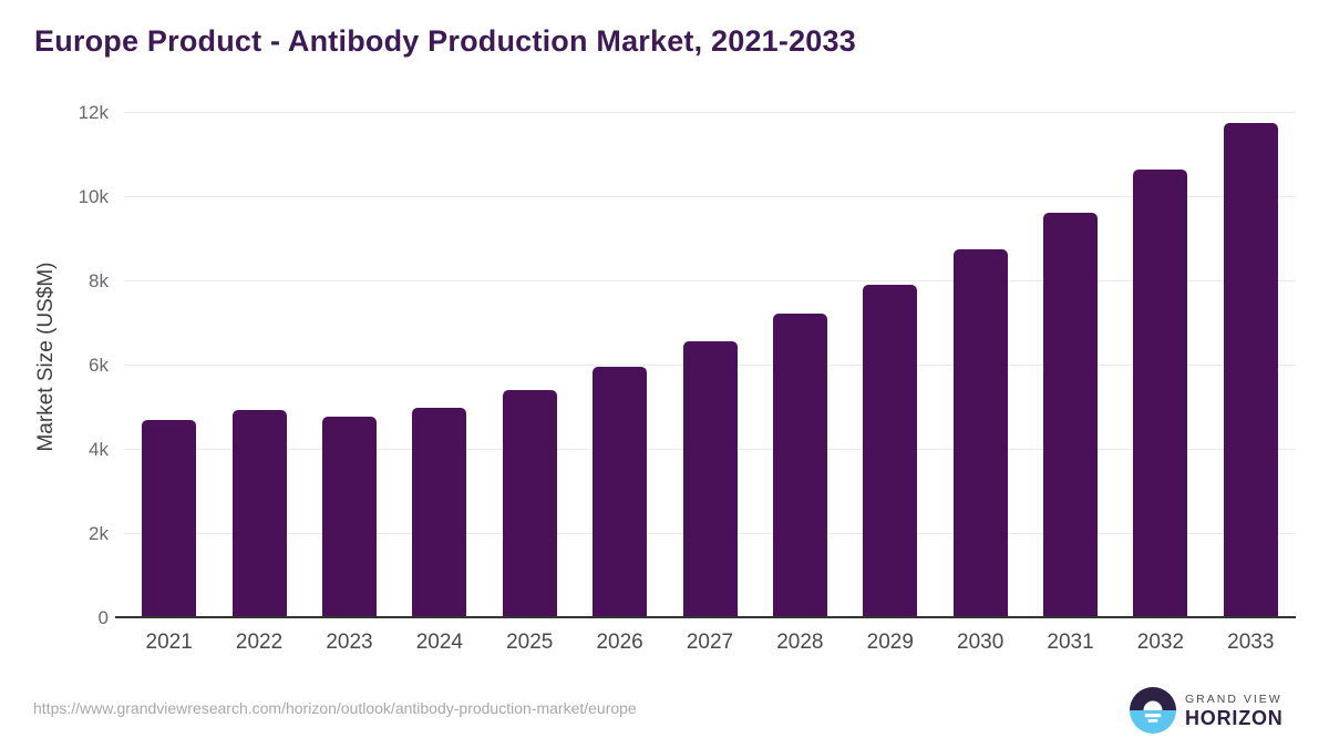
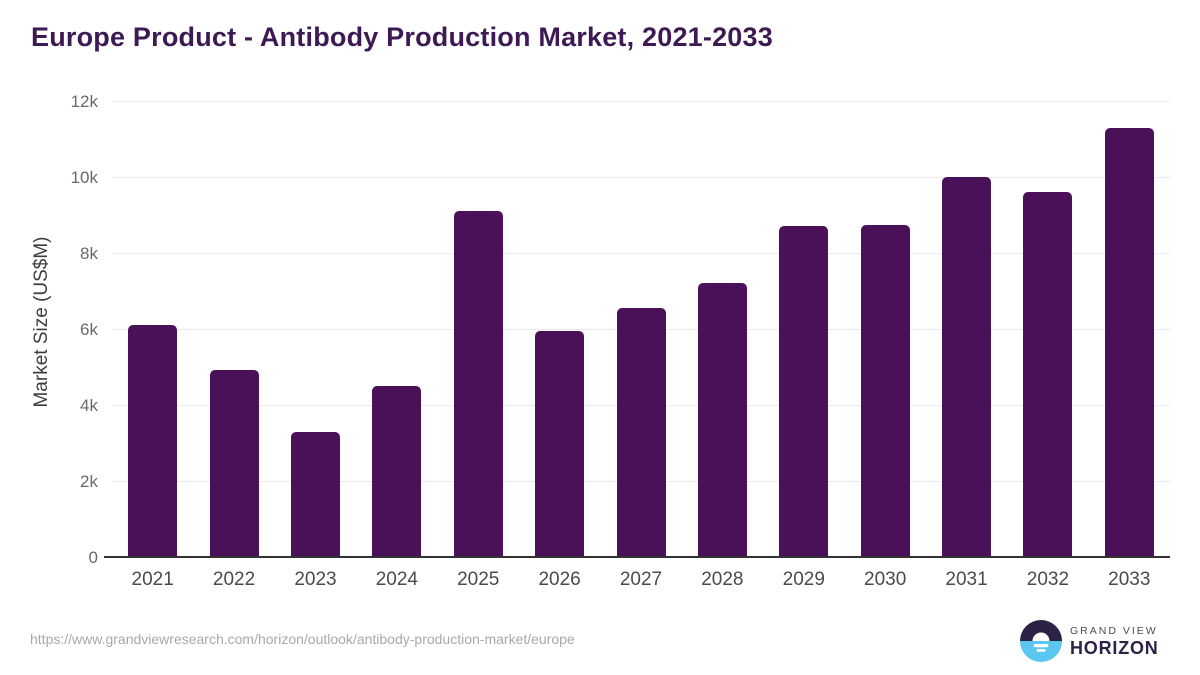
2021: 4.7k -> 6.1k
2023: 4.8k -> 3.3k
2024: 5.0k -> 4.5k
2025: 5.4k -> 9.1k
2029: 7.9k -> 8.7k
2031: 9.6k -> 10.0k
2032: 10.6k -> 9.6k
2033: 11.7k -> 11.3k
